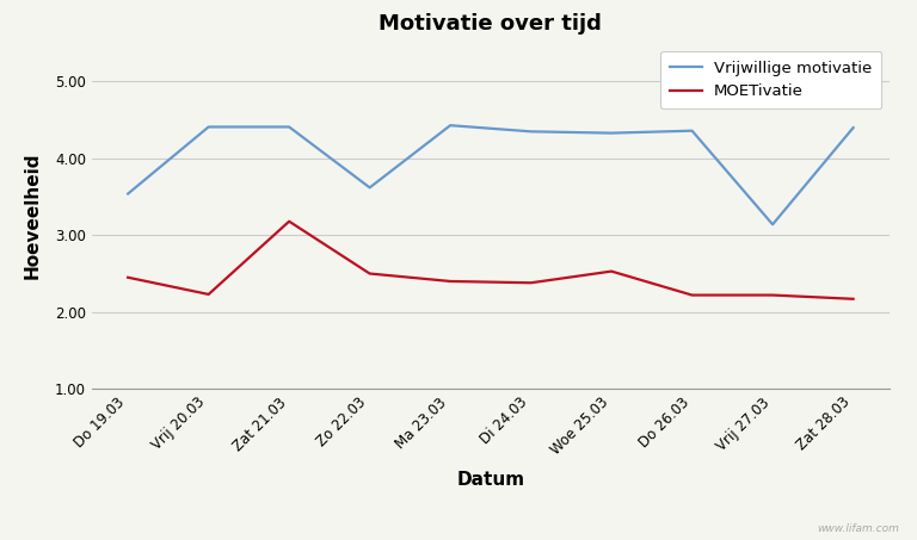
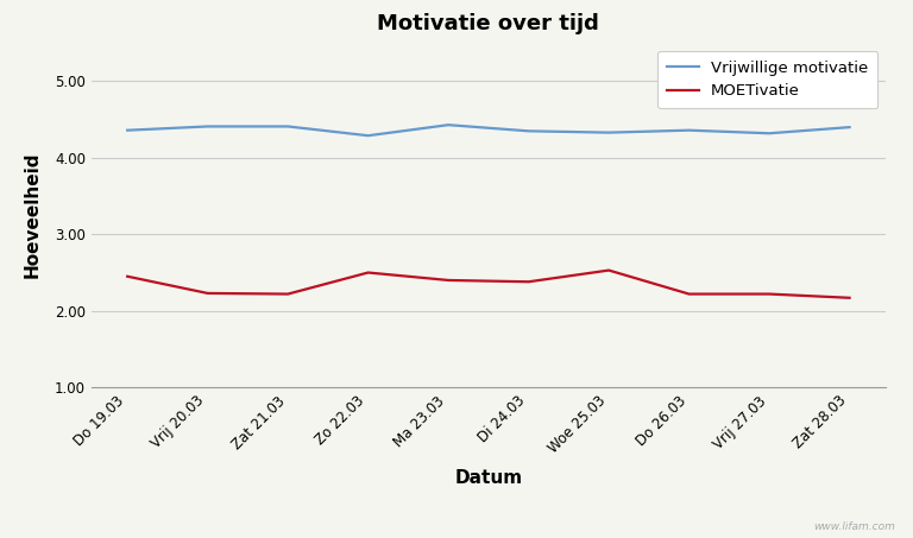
Vrijwillige motivatie/Do 19.03: 3.54 -> 4.36
MOETivatie/Zat 21.03: 3.18 -> 2.22
Vrijwillige motivatie/Zo 22.03: 3.62 -> 4.29
Vrijwillige motivatie/Vrij 27.03: 3.14 -> 4.32
